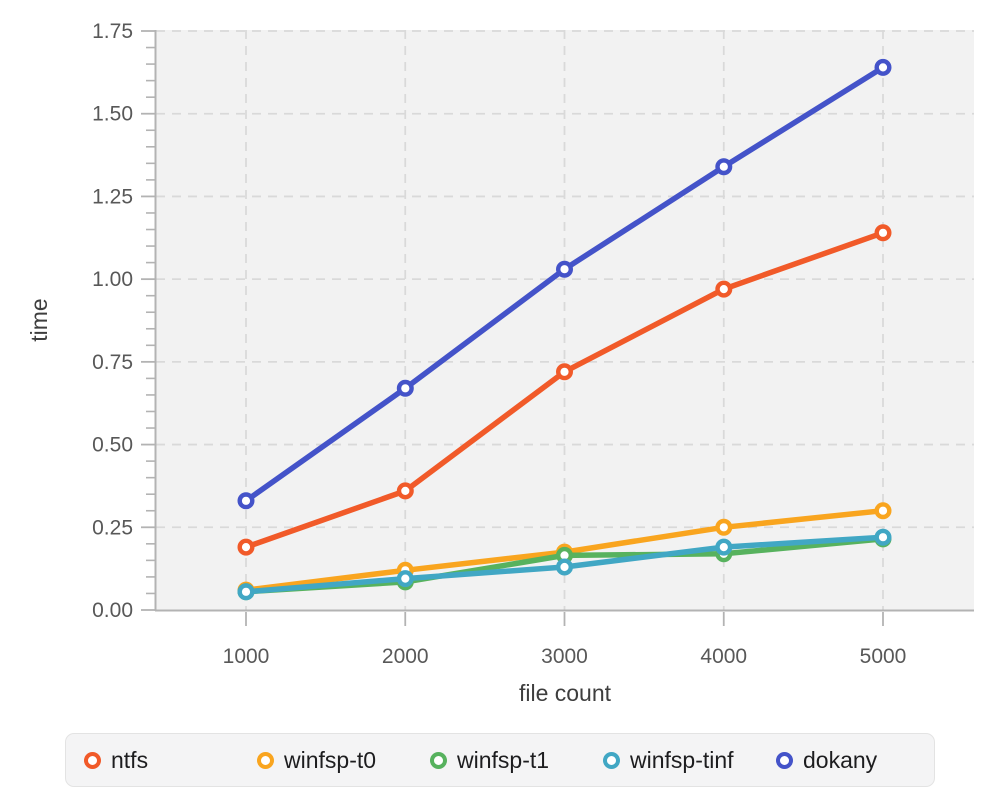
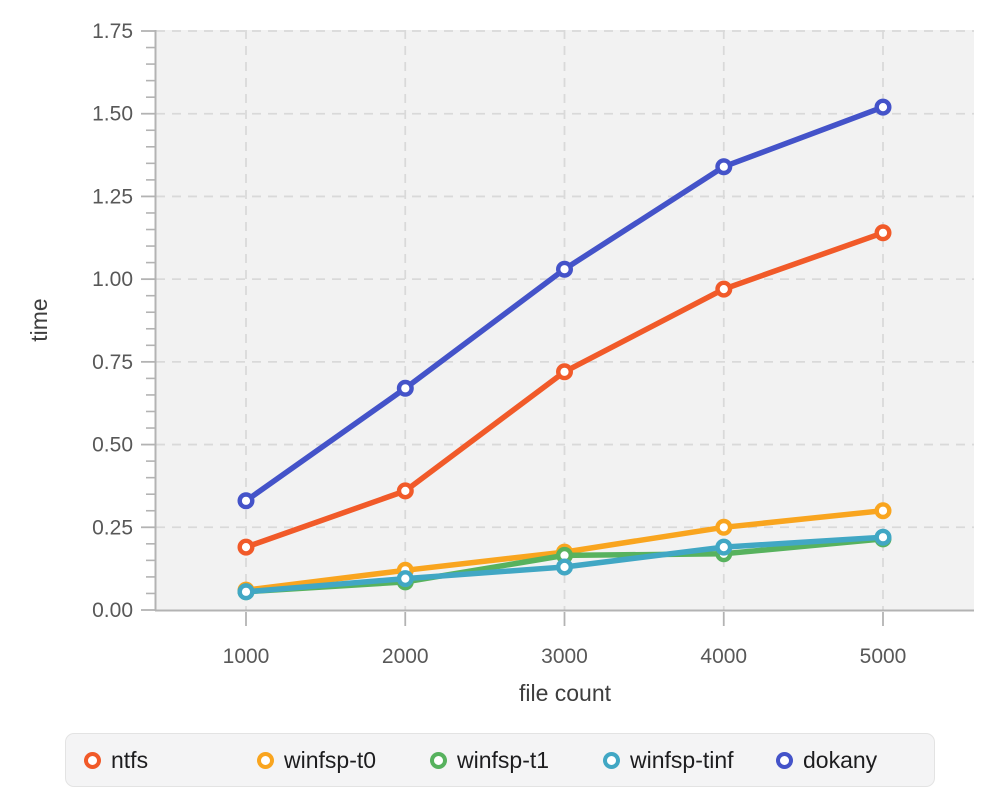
dokany/5000: 1.64 -> 1.52
